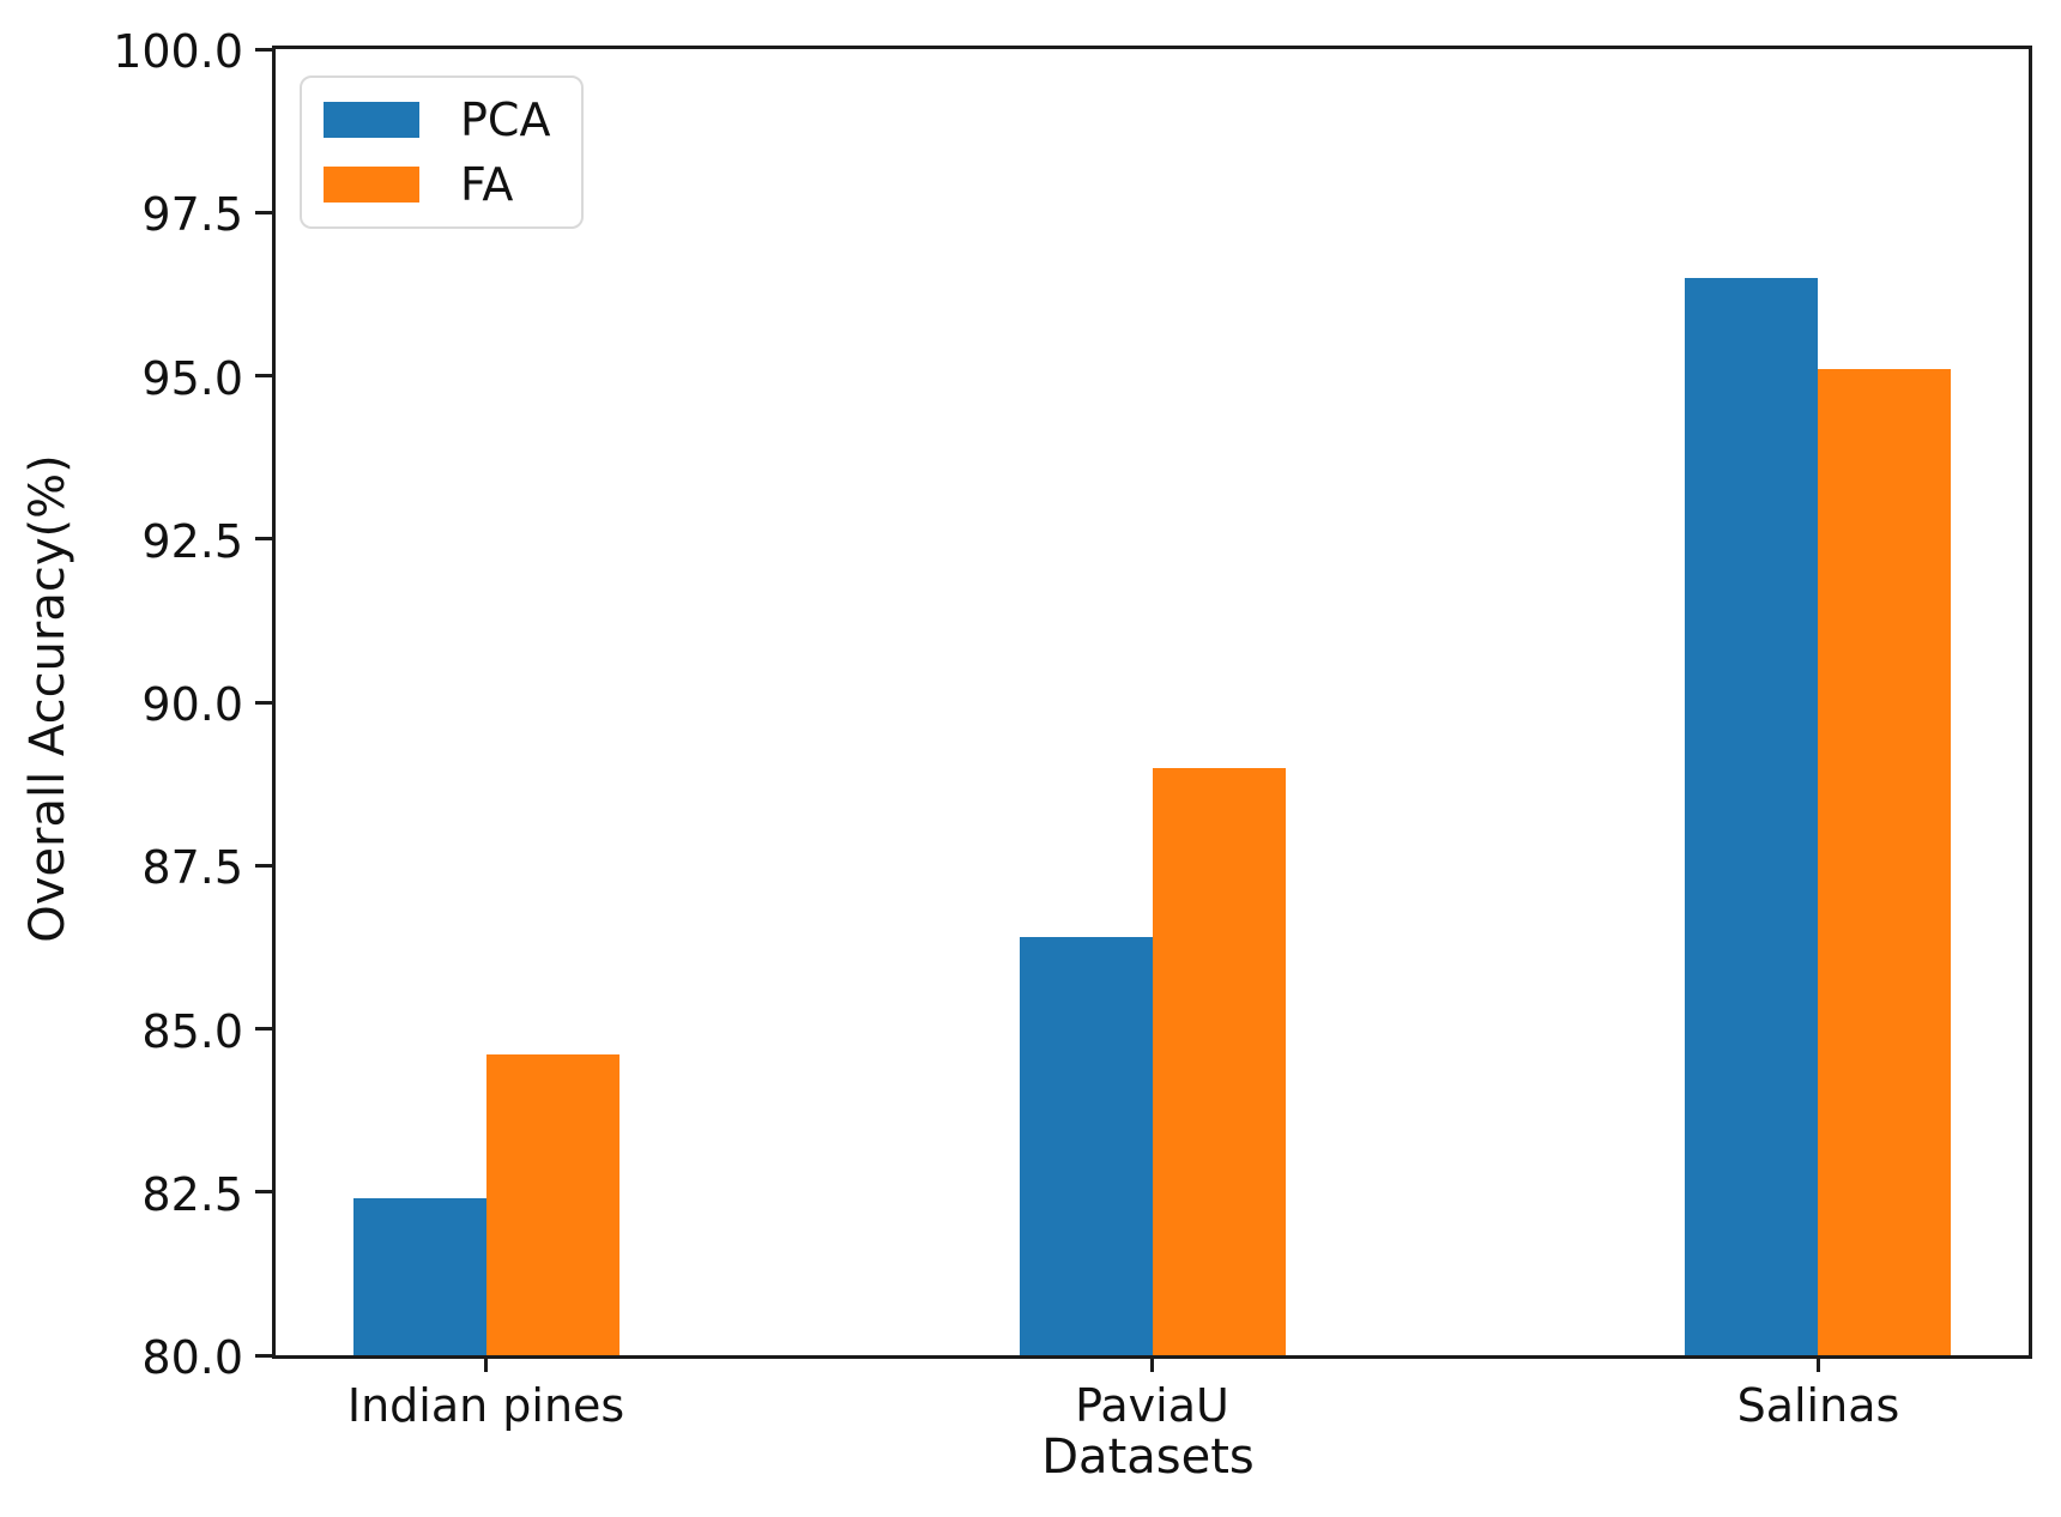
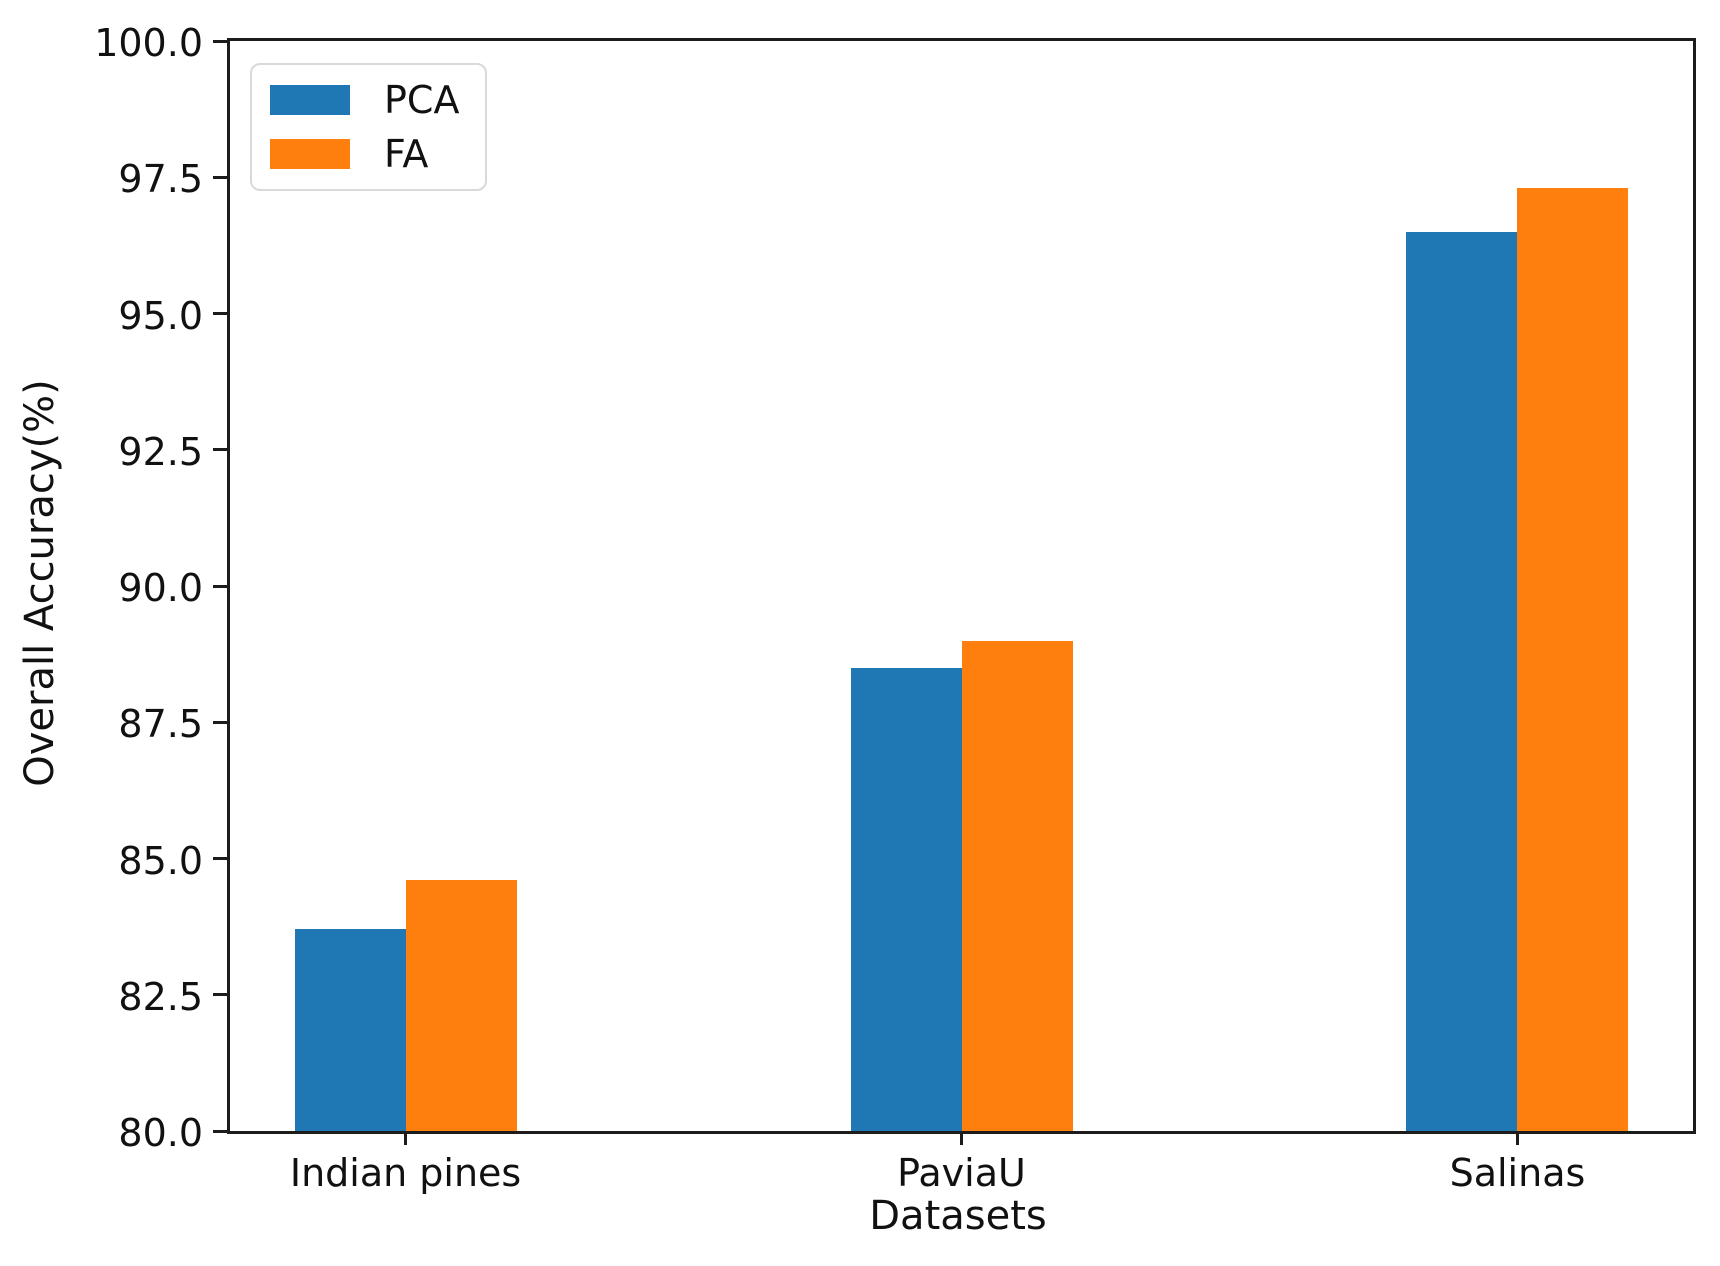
PCA/Indian pines: 82.4 -> 83.7
PCA/PaviaU: 86.4 -> 88.5
FA/Salinas: 95.1 -> 97.3
